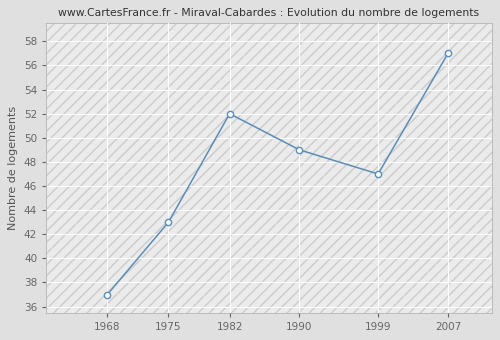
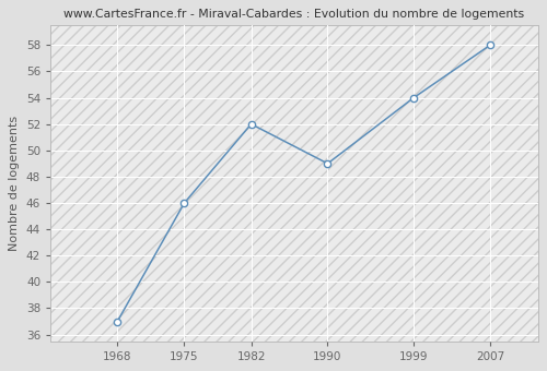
1975: 43 -> 46
1999: 47 -> 54
2007: 57 -> 58
